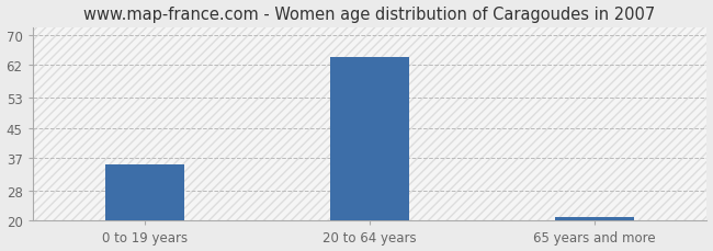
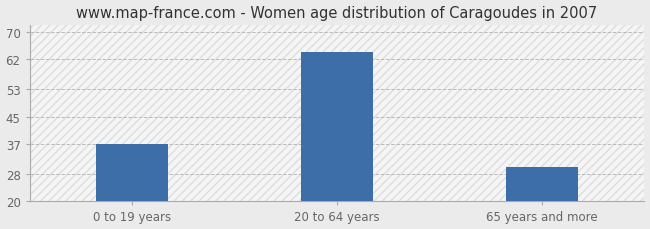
0 to 19 years: 35 -> 37
65 years and more: 21 -> 30
